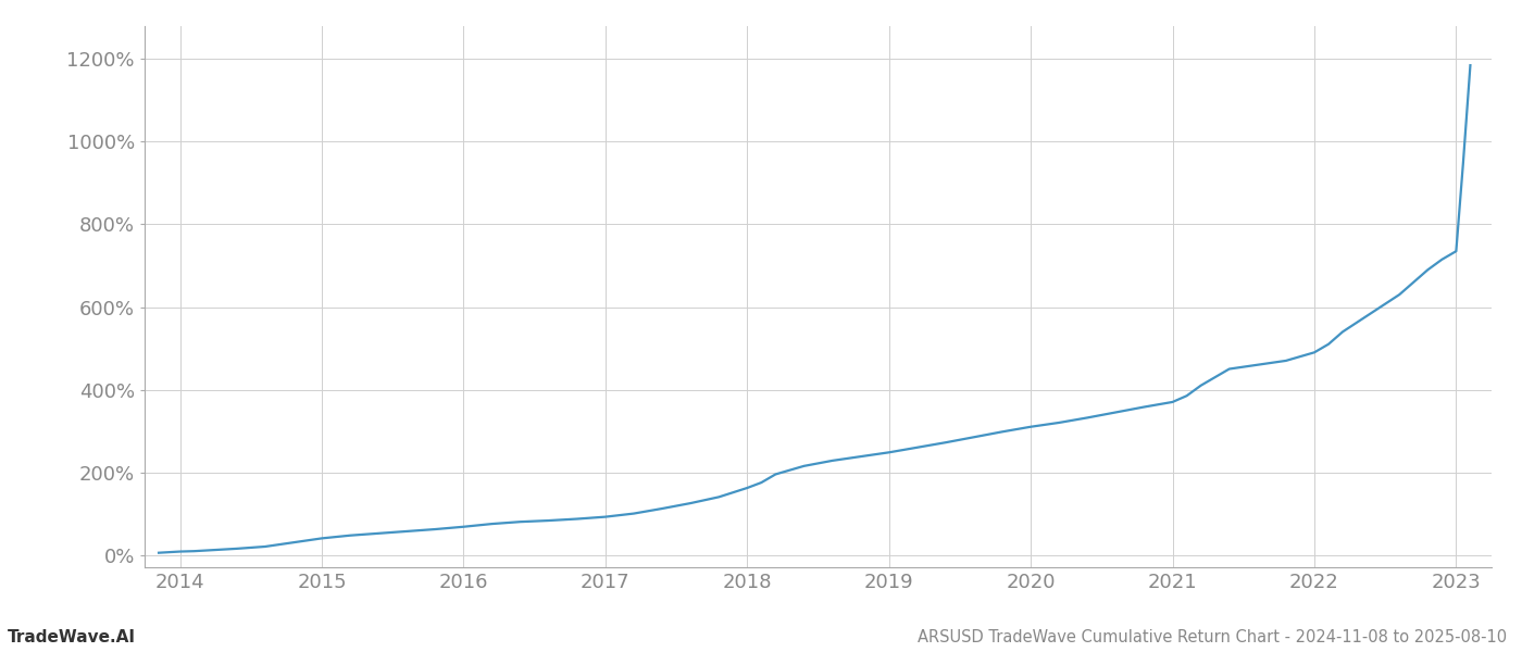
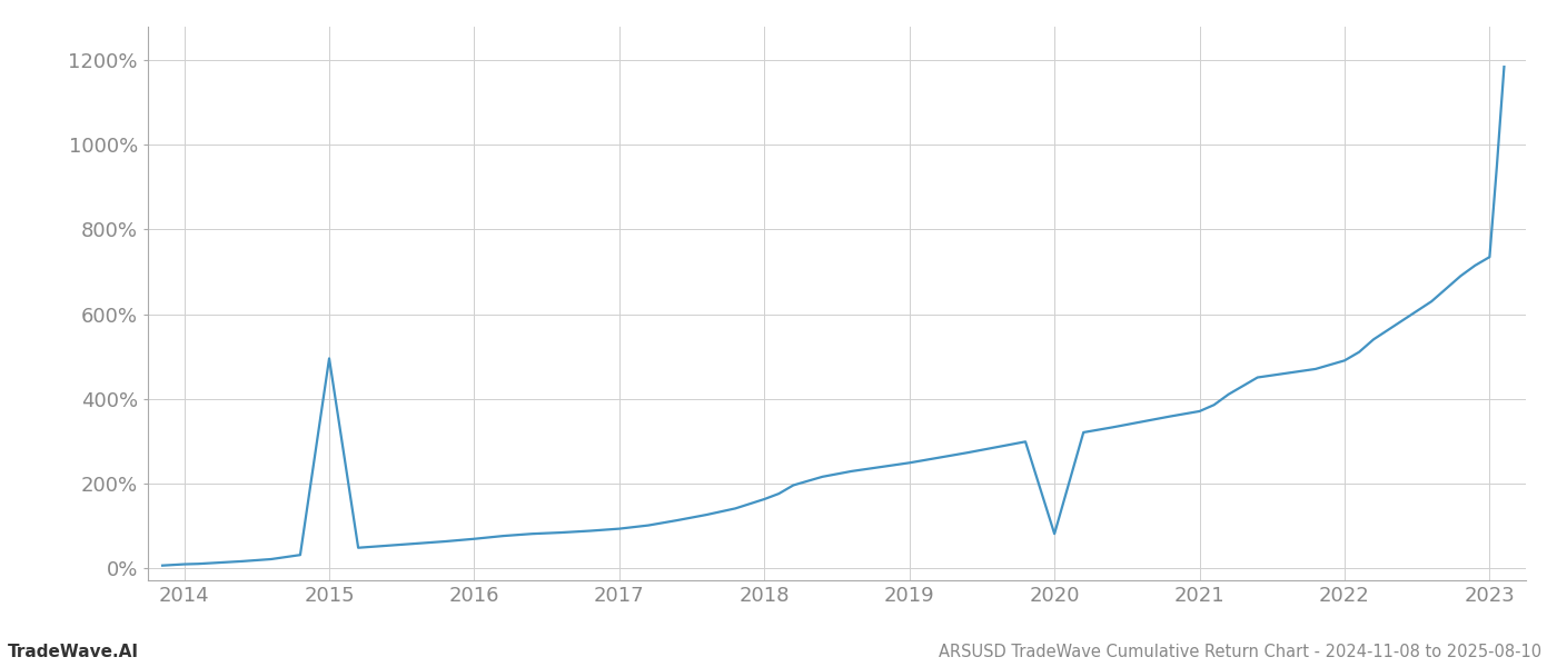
2015: 40% -> 495%
2020: 310% -> 80%
